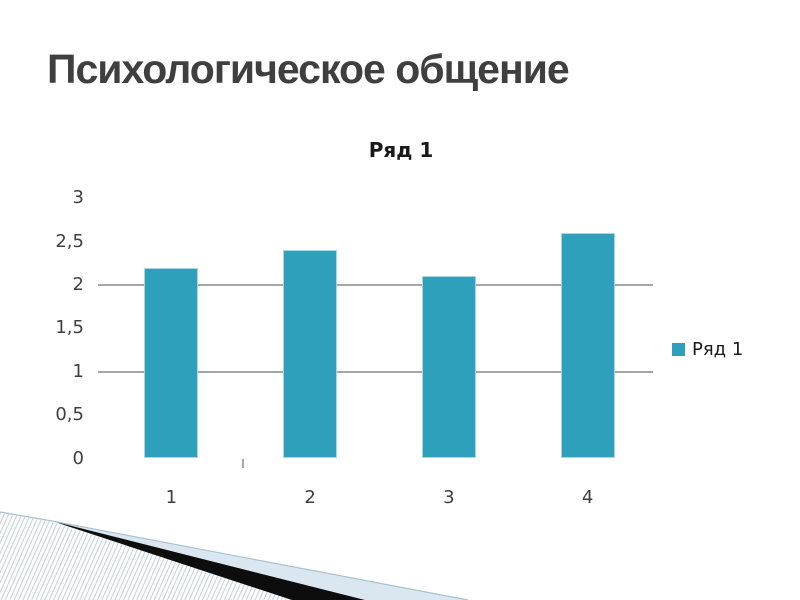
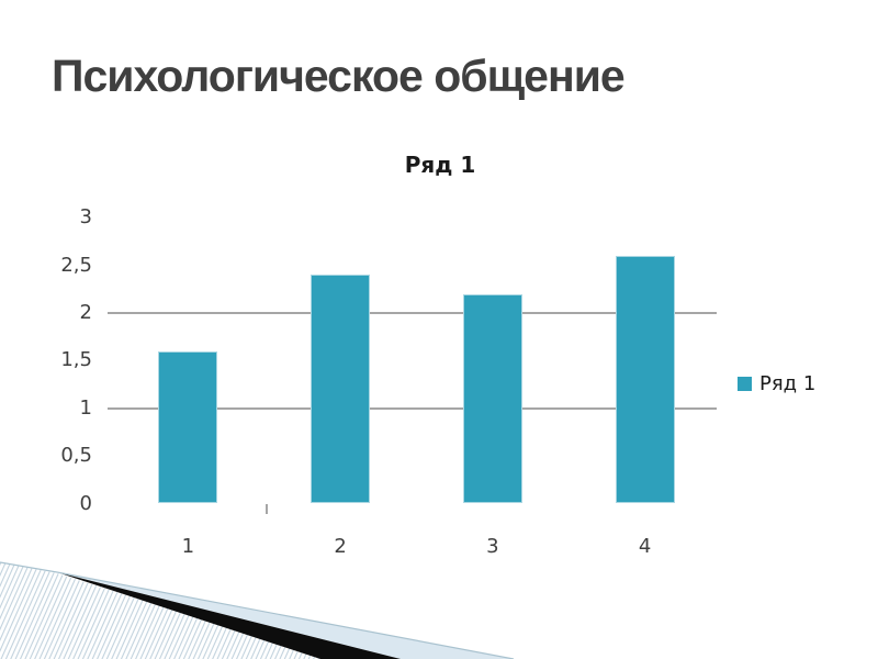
1: 2,2 -> 1,6
3: 2,1 -> 2,2
